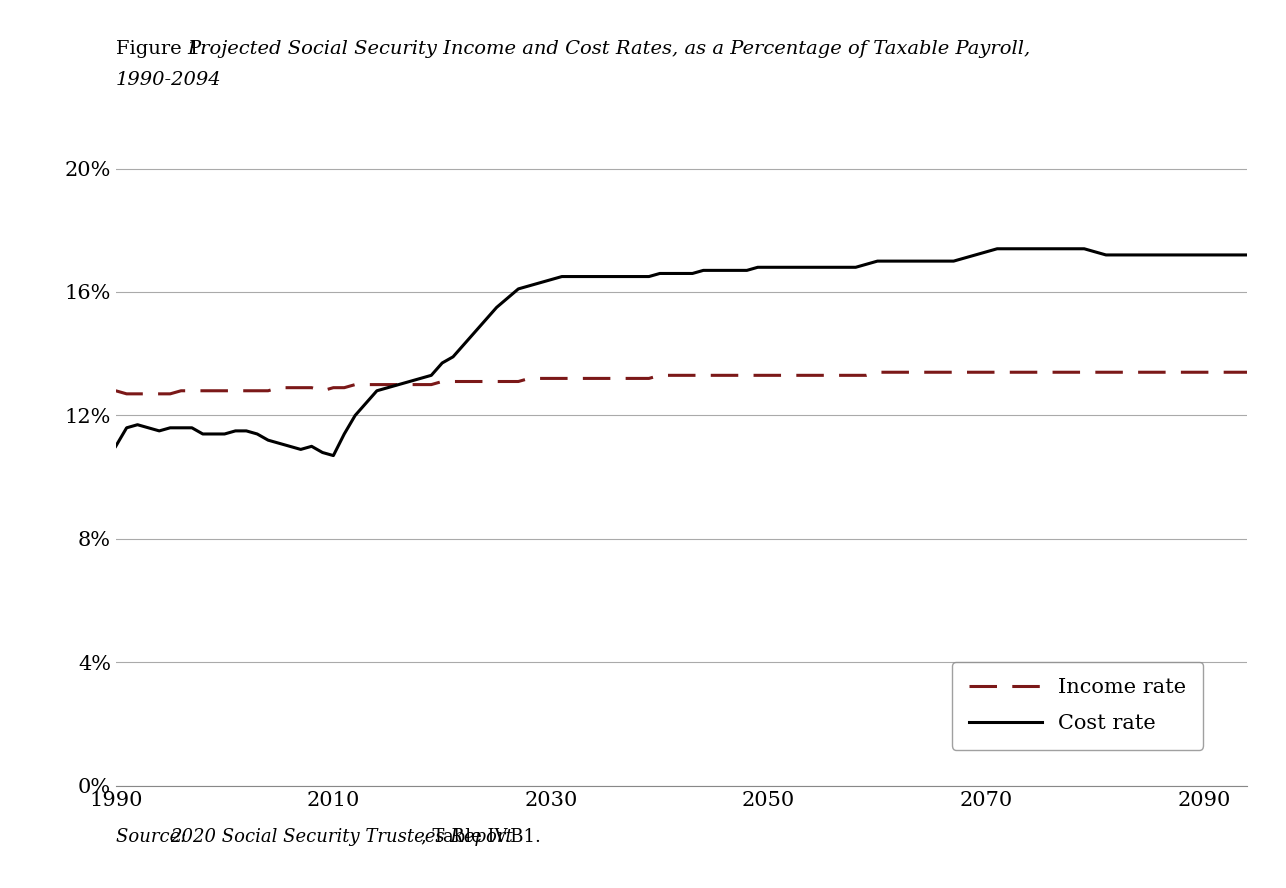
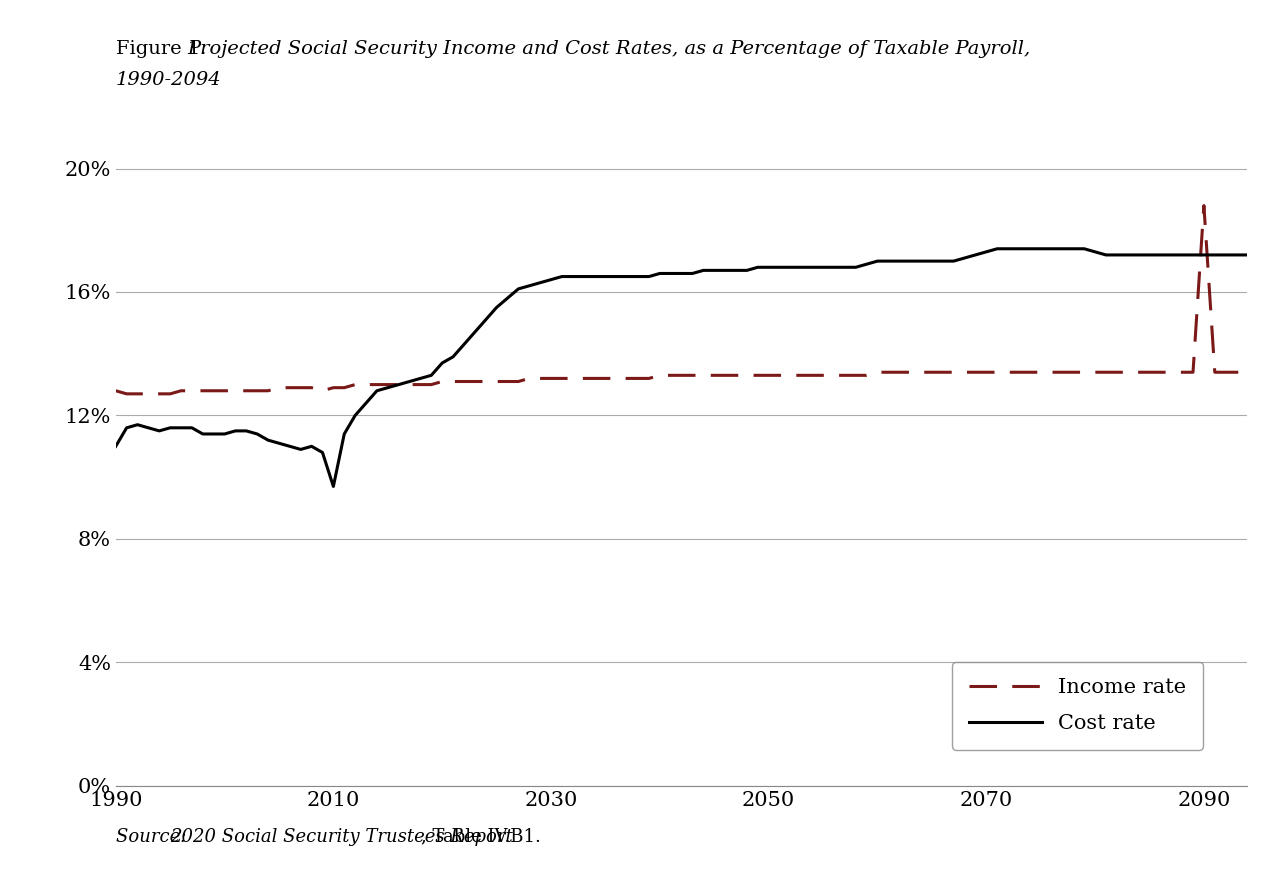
Cost rate/2010: 10.7% -> 9.7%
Income rate/2090: 13.4% -> 18.8%
